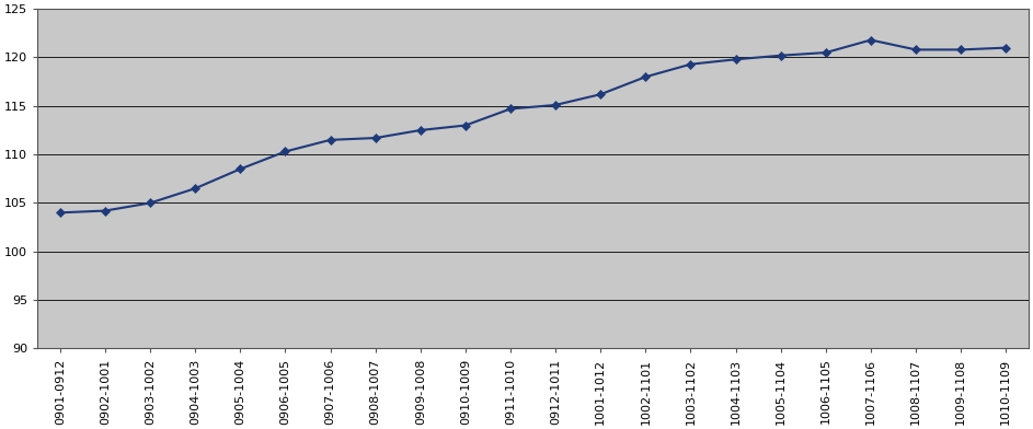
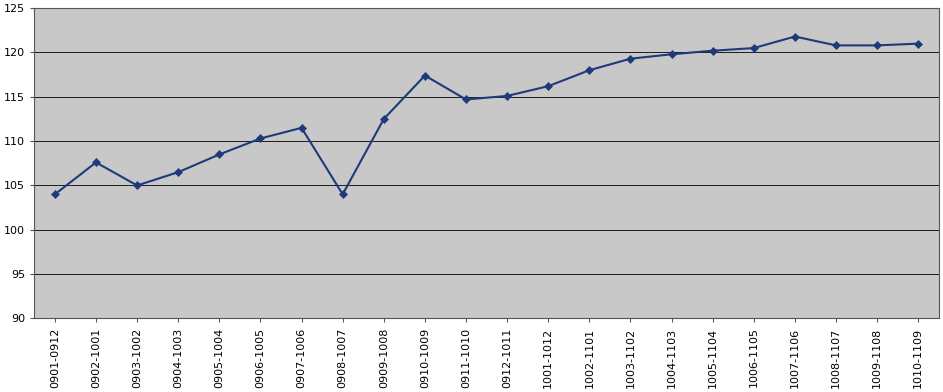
0902-1001: 104.2 -> 107.6
0908-1007: 111.7 -> 104.0
0910-1009: 113.0 -> 117.4
